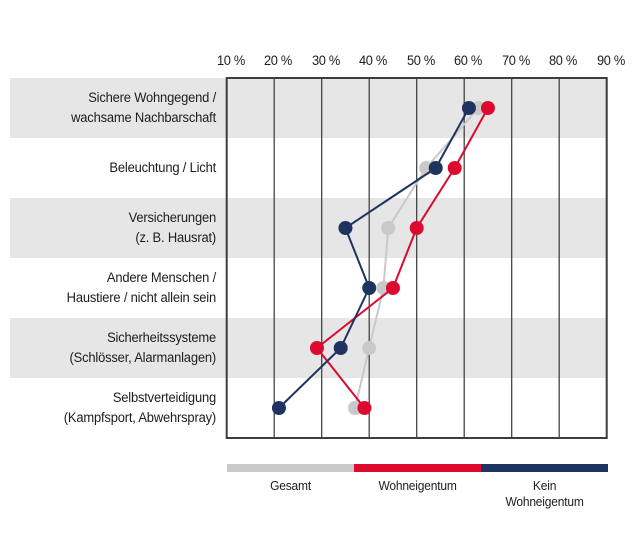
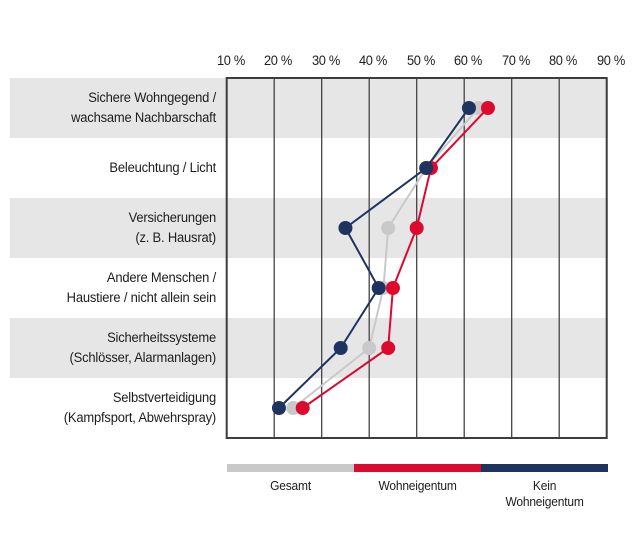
Wohneigentum/Beleuchtung / Licht: 58% -> 53%
Kein Wohneigentum/Beleuchtung / Licht: 54% -> 52%
Kein Wohneigentum/Andere Menschen / Haustiere / nicht allein sein: 40% -> 42%
Wohneigentum/Sicherheitssysteme (Schlösser, Alarmanlagen): 29% -> 44%
Gesamt/Selbstverteidigung (Kampfsport, Abwehrspray): 37% -> 24%
Wohneigentum/Selbstverteidigung (Kampfsport, Abwehrspray): 39% -> 26%
